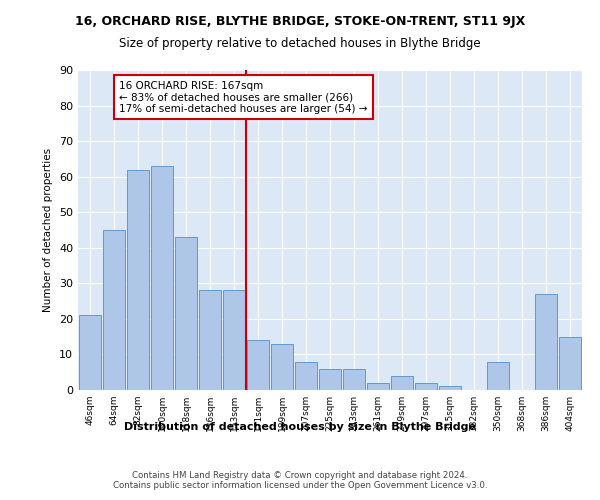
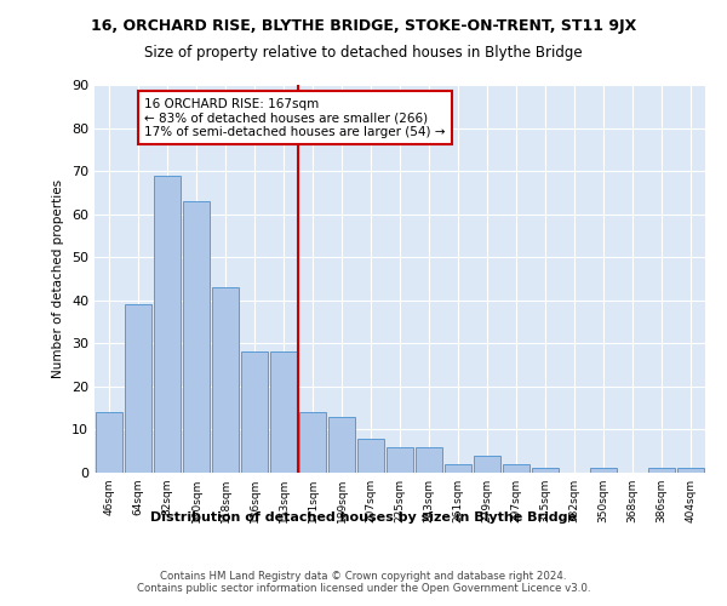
46sqm: 21 -> 14
64sqm: 45 -> 39
82sqm: 62 -> 69
350sqm: 8 -> 1
386sqm: 27 -> 1
404sqm: 15 -> 1
